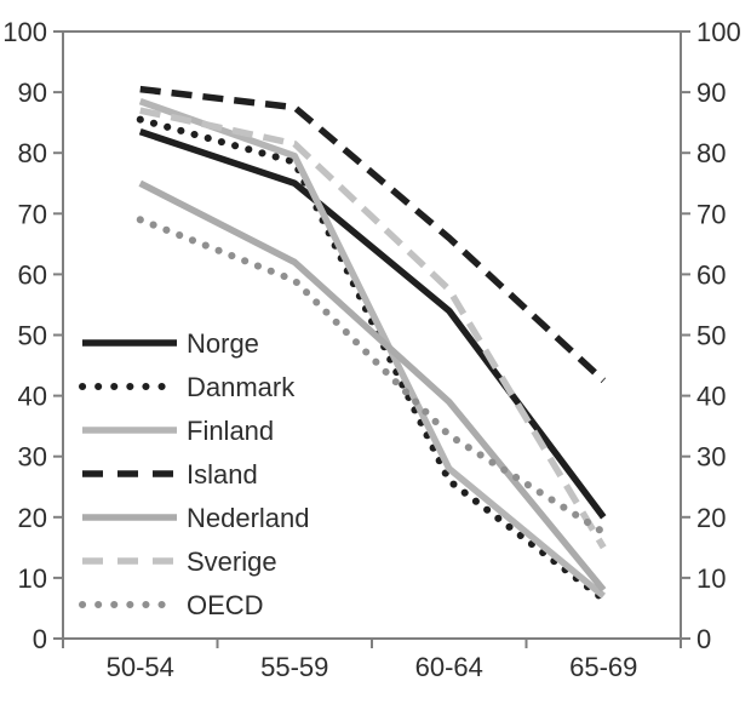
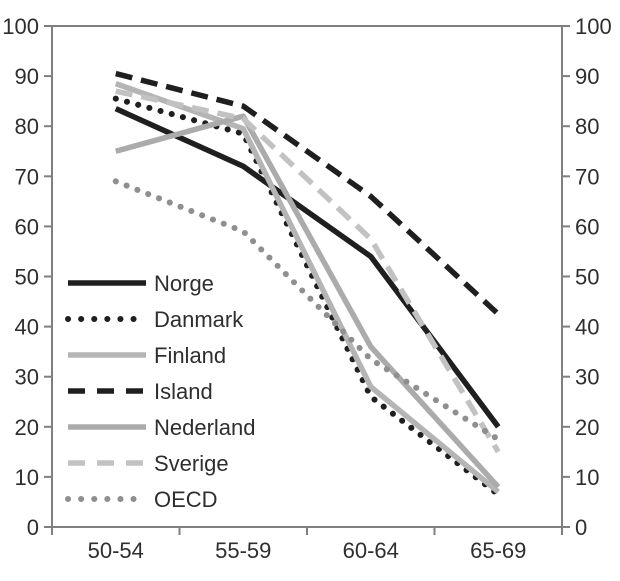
Norge/55-59: 75 -> 72
Island/55-59: 88 -> 84
Nederland/55-59: 62 -> 82
Nederland/60-64: 39 -> 36
